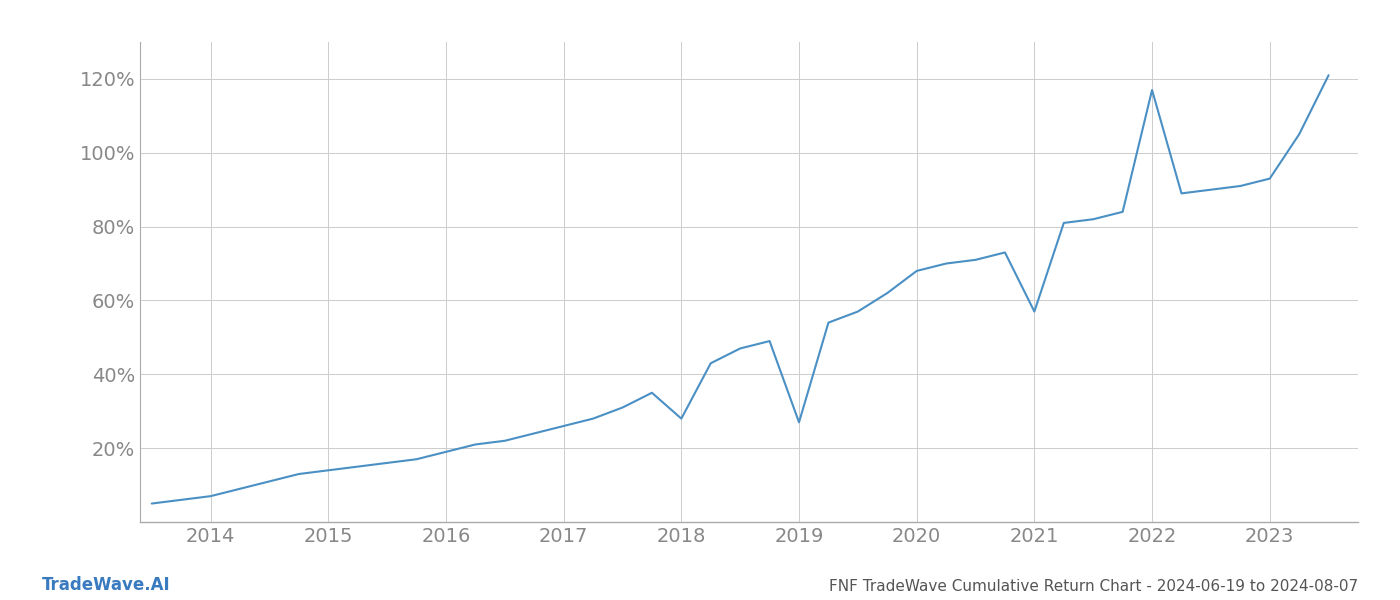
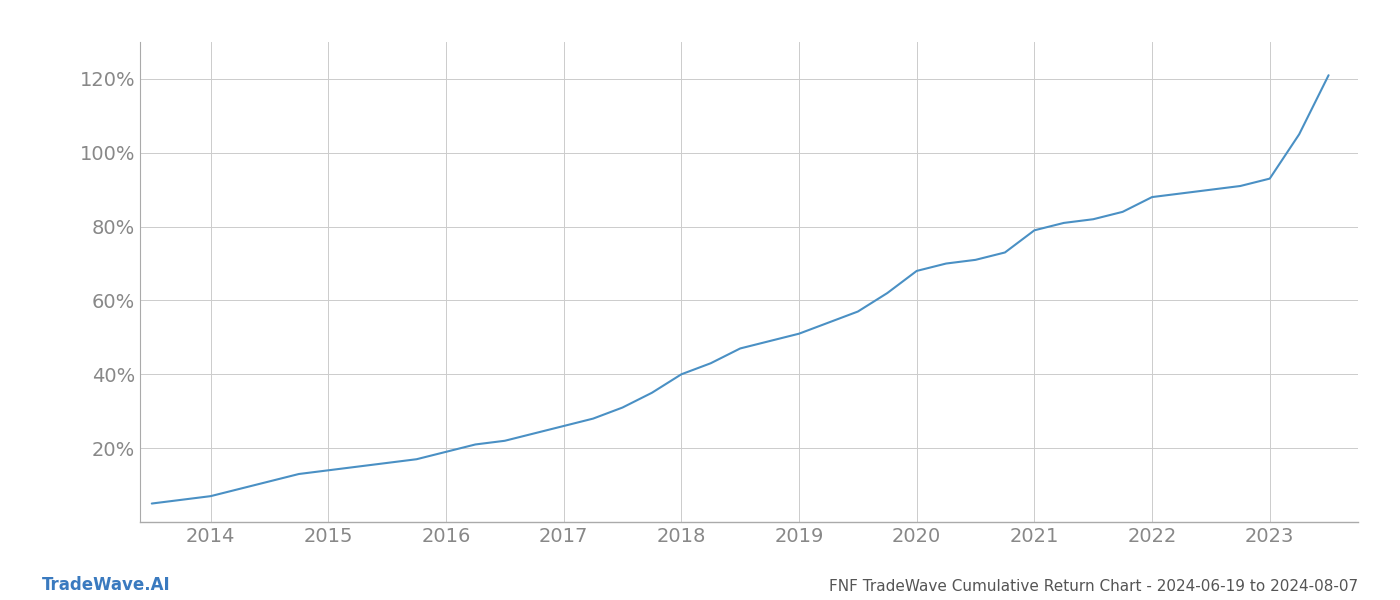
2018: 28% -> 40%
2019: 27% -> 51%
2021: 57% -> 79%
2022: 117% -> 88%
